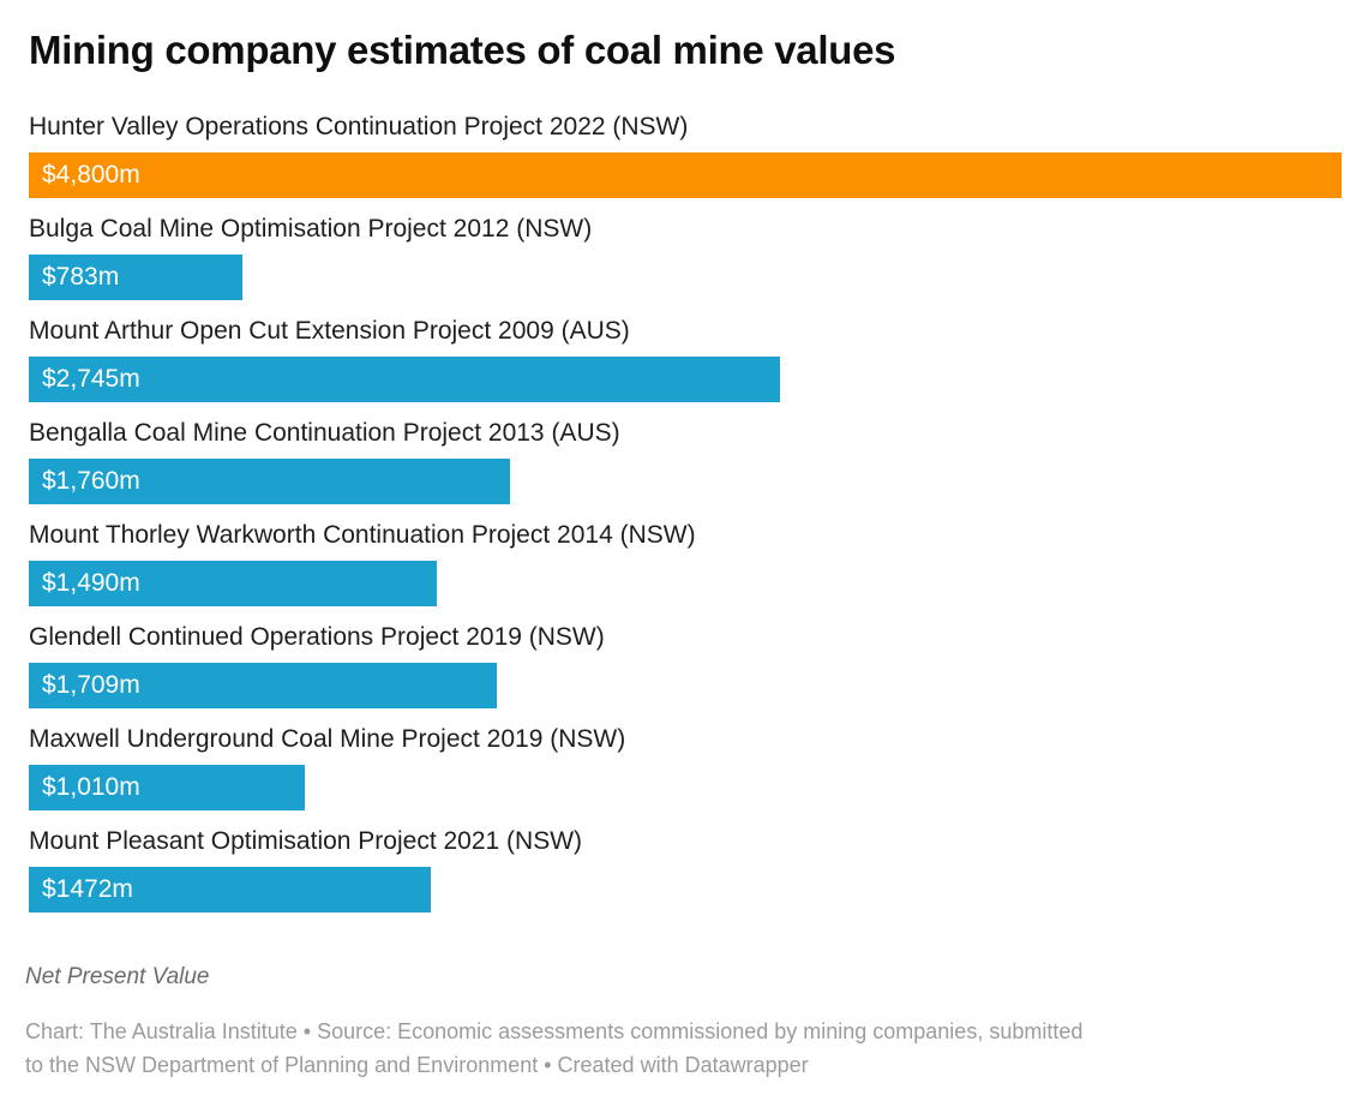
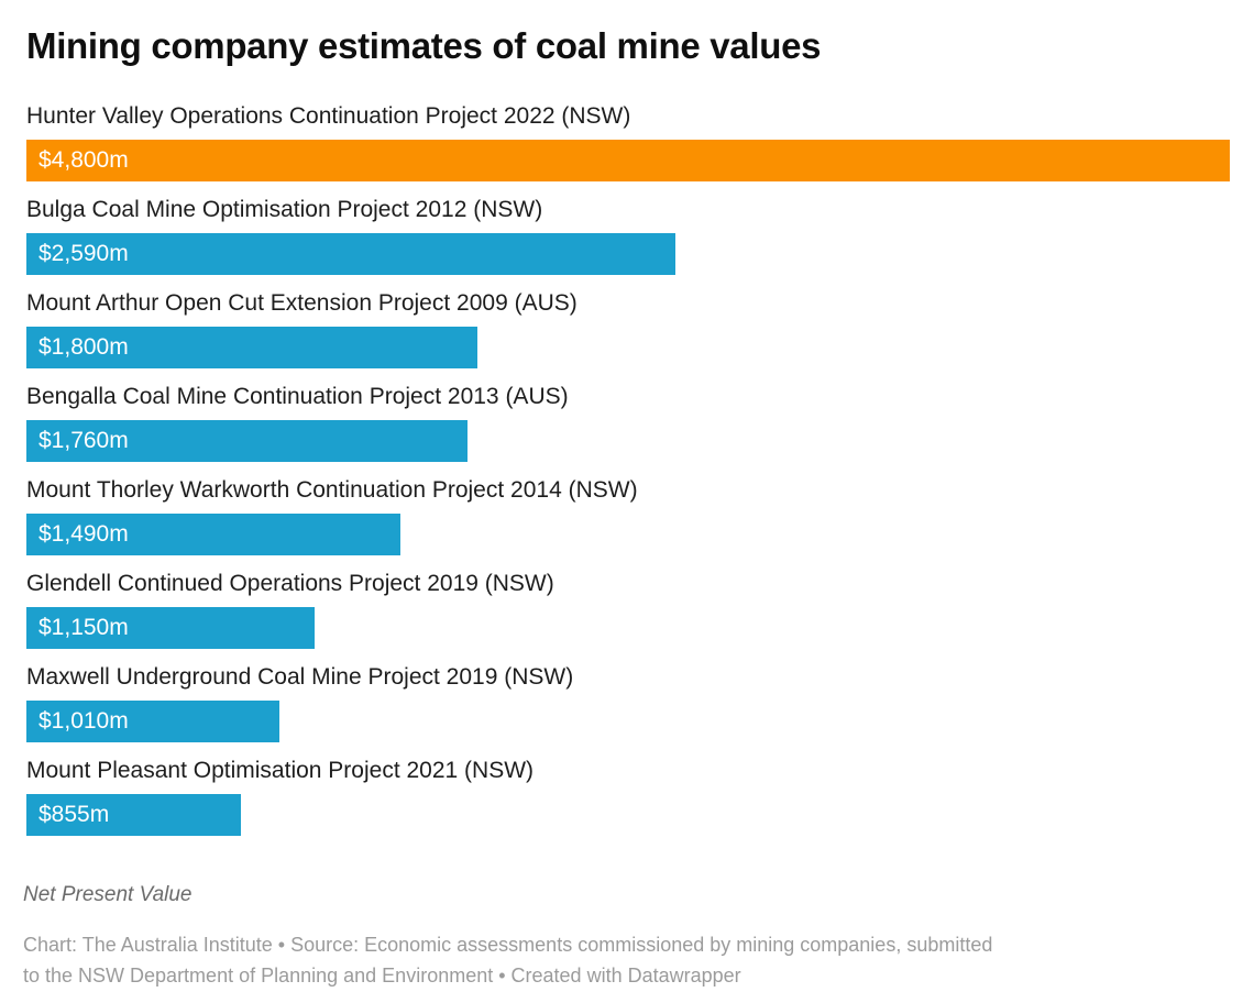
Bulga Coal Mine Optimisation Project 2012 (NSW): $783m -> $2,590m
Mount Arthur Open Cut Extension Project 2009 (AUS): $2,745m -> $1,800m
Glendell Continued Operations Project 2019 (NSW): $1,709m -> $1,150m
Mount Pleasant Optimisation Project 2021 (NSW): $1472m -> $855m
